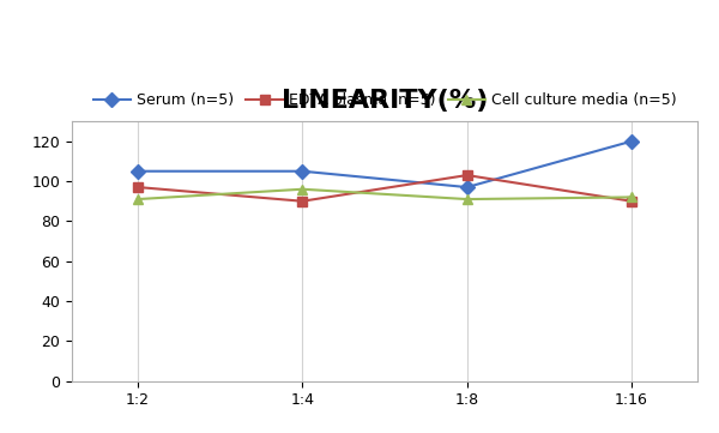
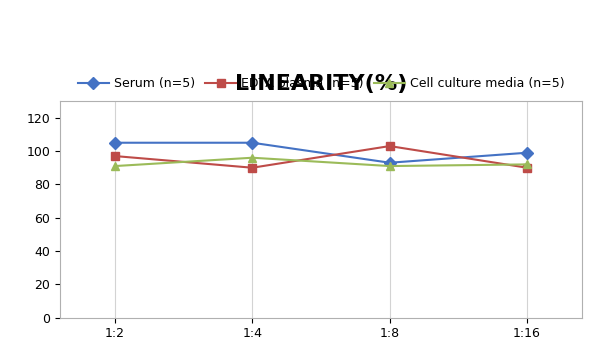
Serum (n=5)/1:8: 97 -> 93
Serum (n=5)/1:16: 120 -> 99
